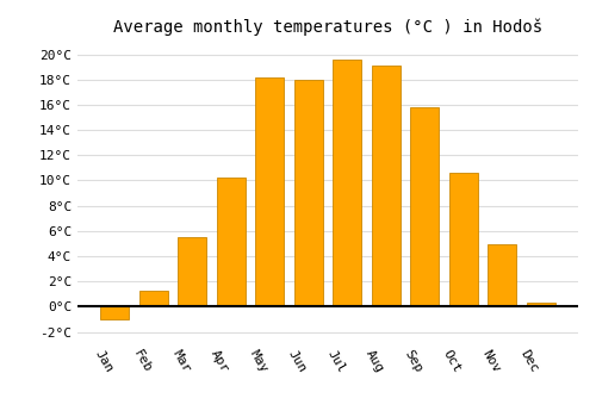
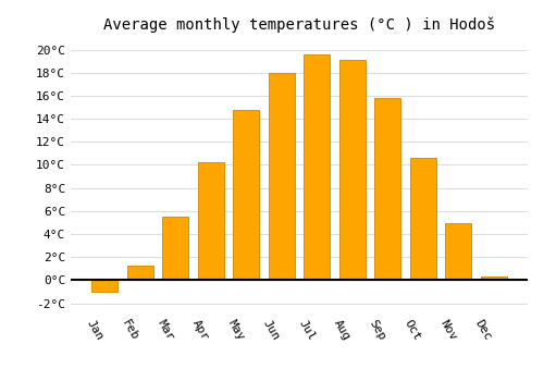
May: 18.2°C -> 14.8°C
